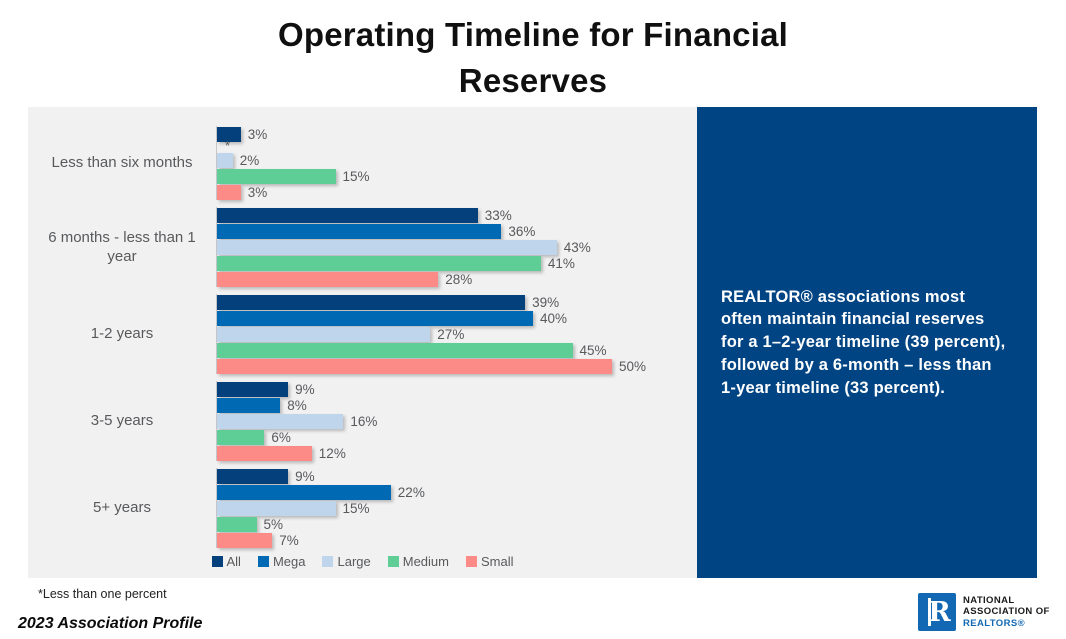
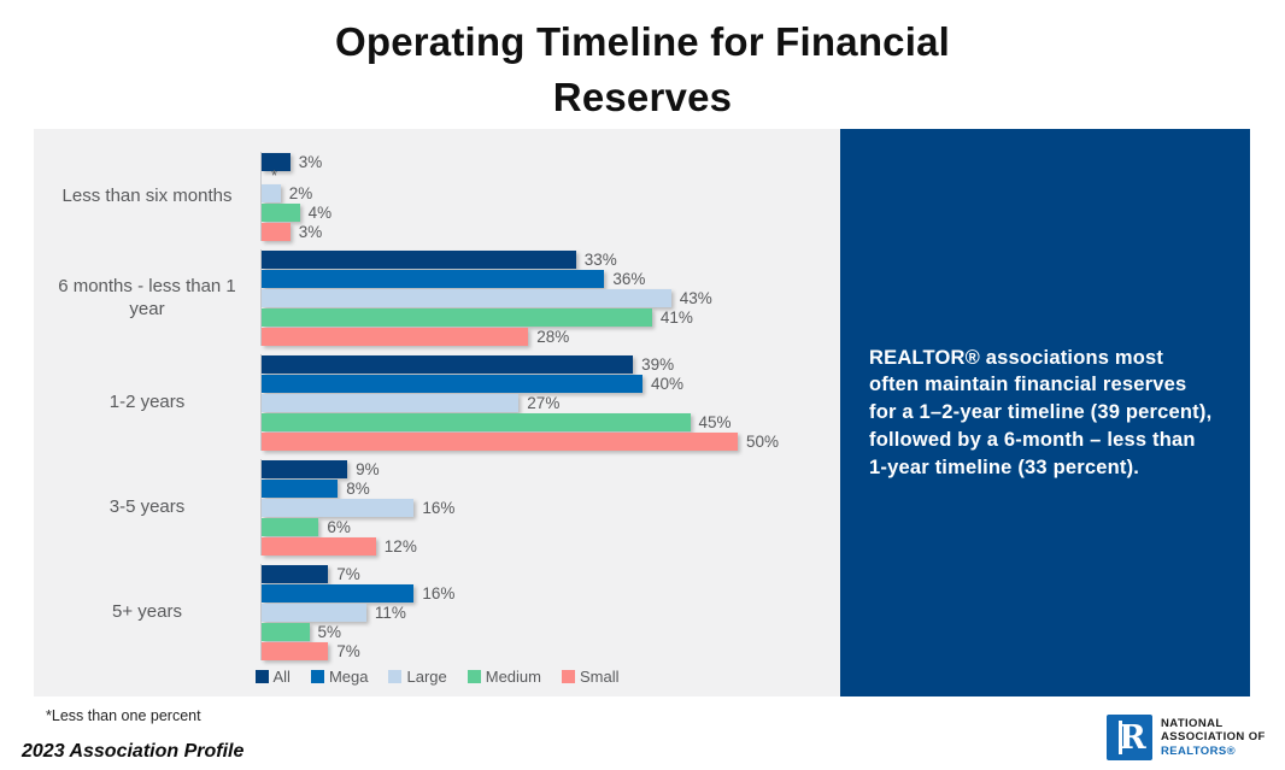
Medium/Less than six months: 15% -> 4%
All/5+ years: 9% -> 7%
Mega/5+ years: 22% -> 16%
Large/5+ years: 15% -> 11%
